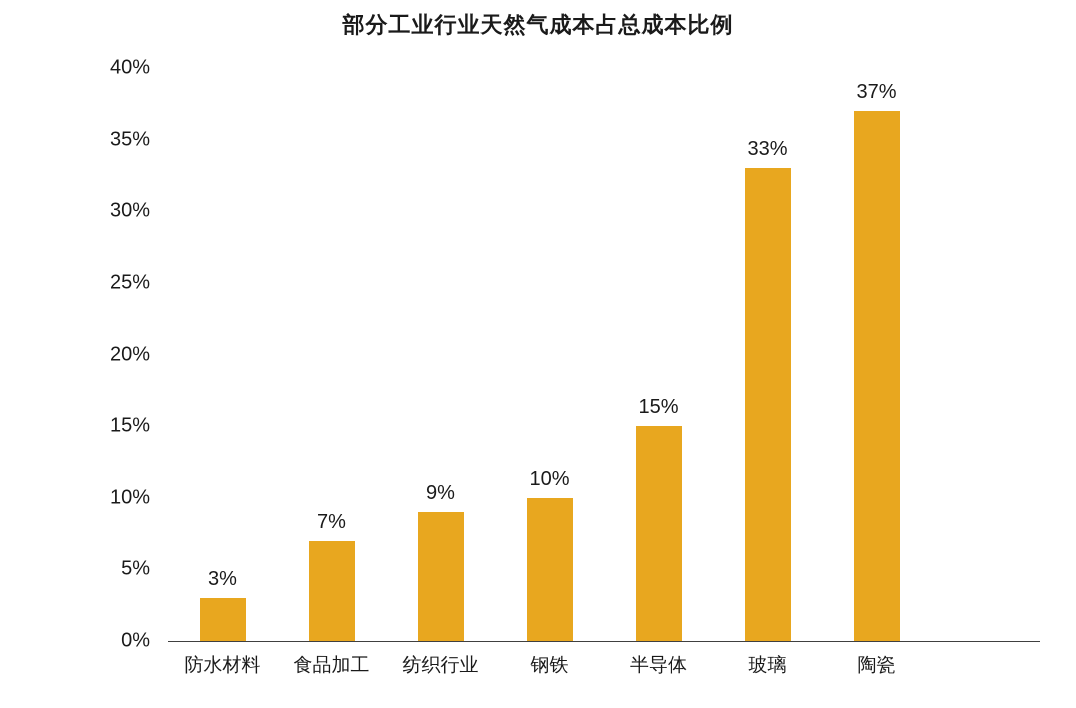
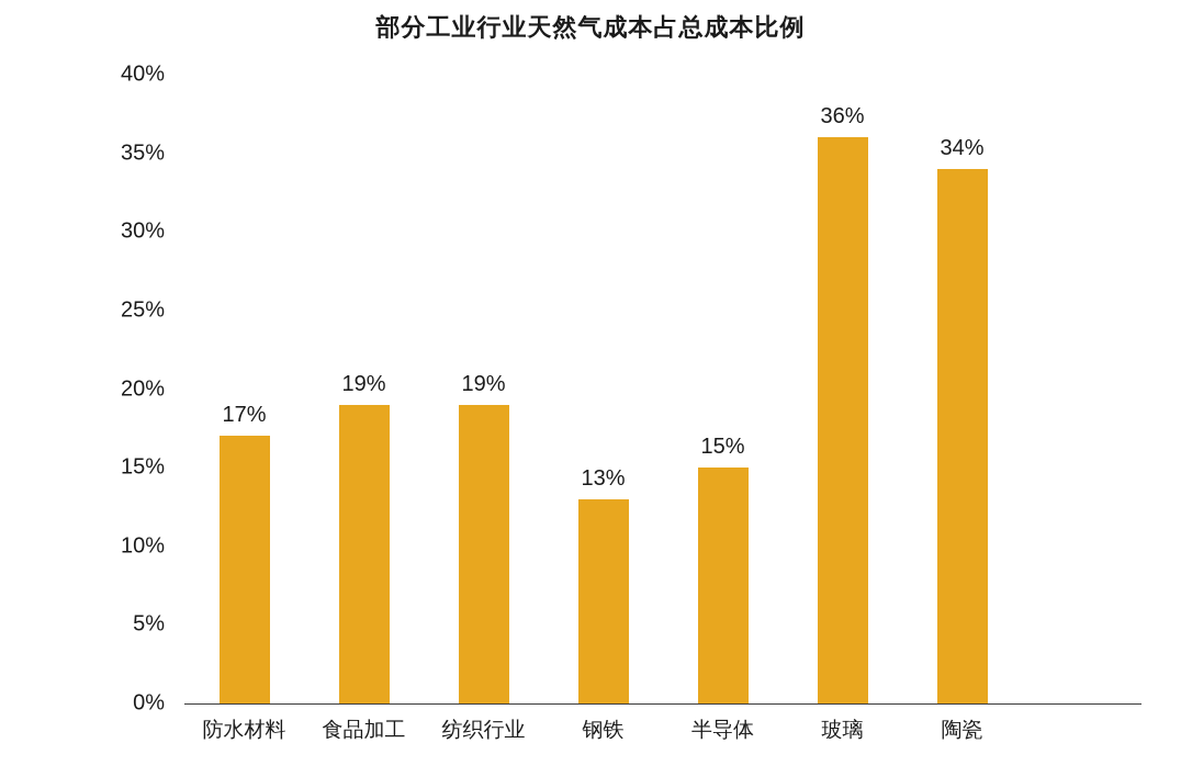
防水材料: 3% -> 17%
食品加工: 7% -> 19%
纺织行业: 9% -> 19%
钢铁: 10% -> 13%
玻璃: 33% -> 36%
陶瓷: 37% -> 34%
